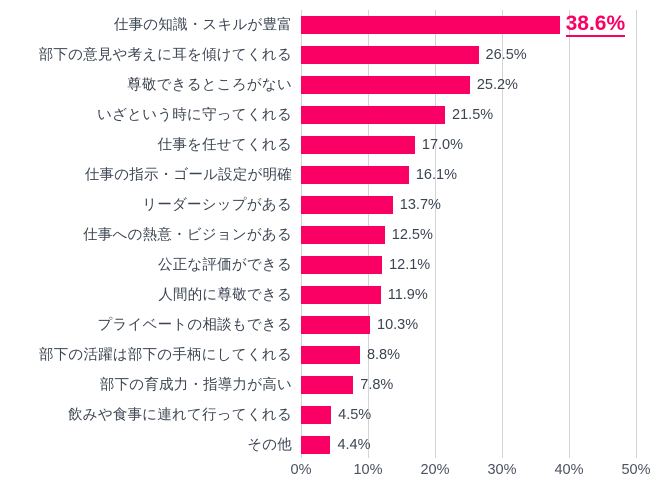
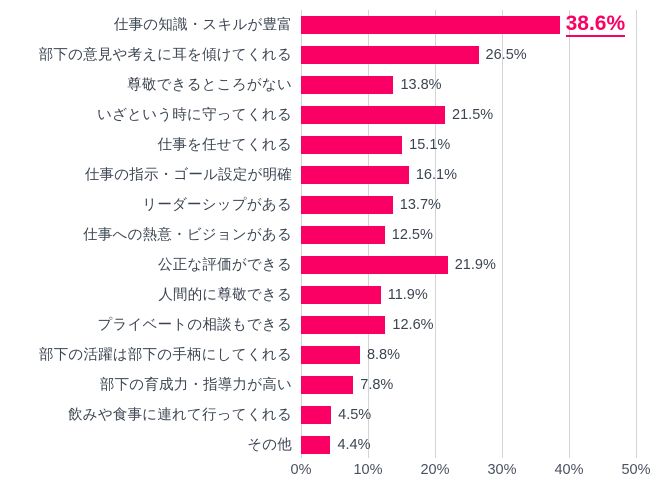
尊敬できるところがない: 25.2% -> 13.8%
仕事を任せてくれる: 17.0% -> 15.1%
公正な評価ができる: 12.1% -> 21.9%
プライベートの相談もできる: 10.3% -> 12.6%
